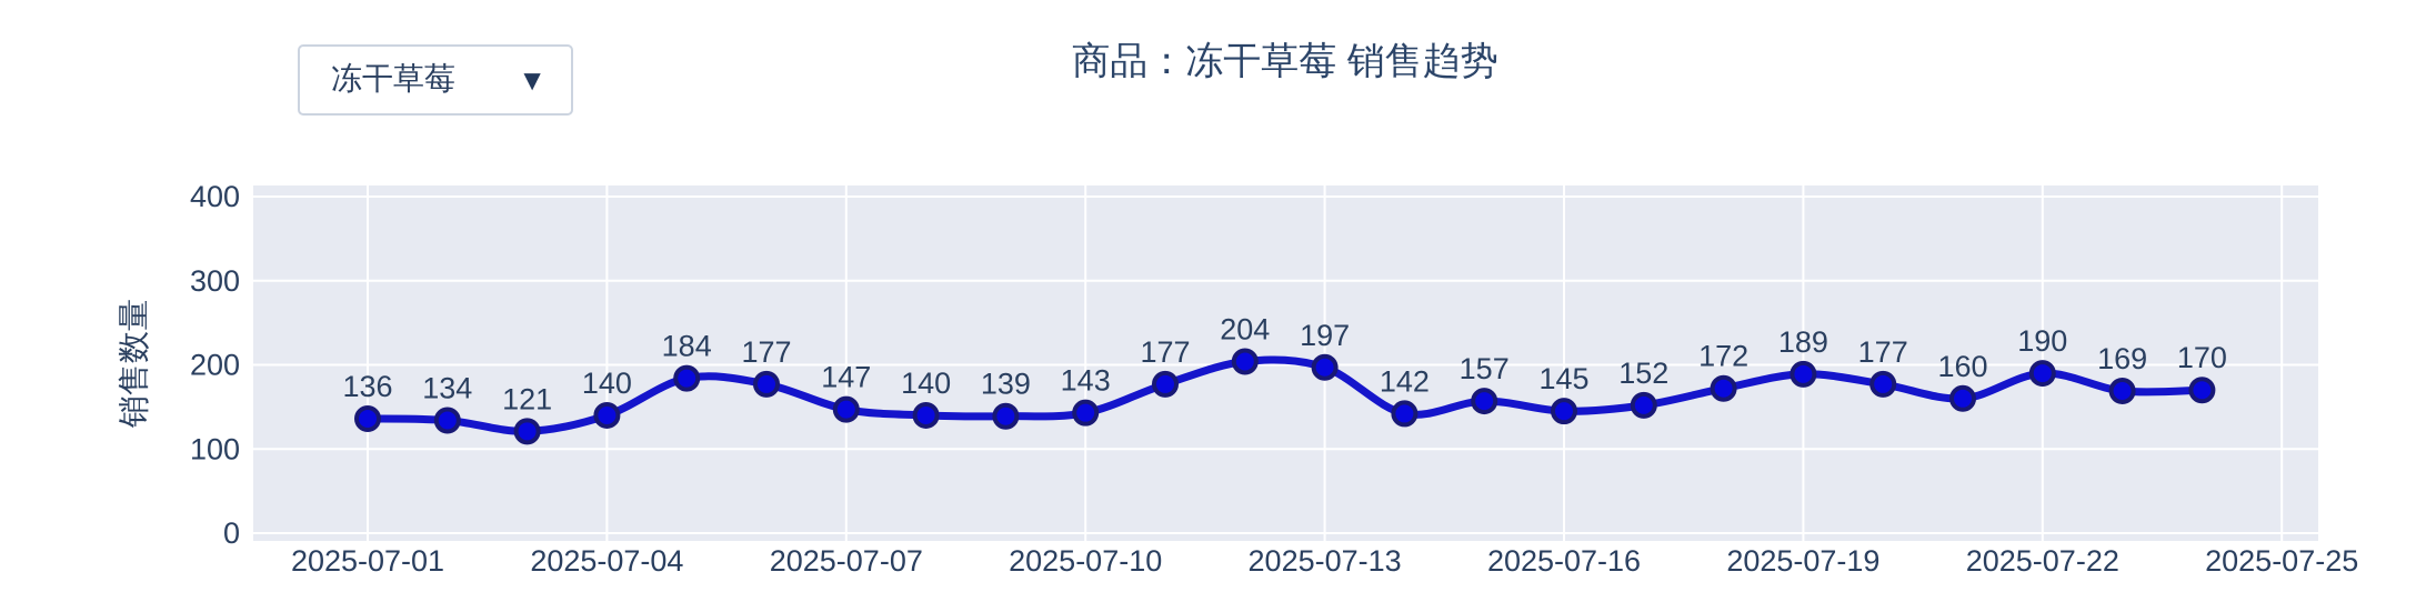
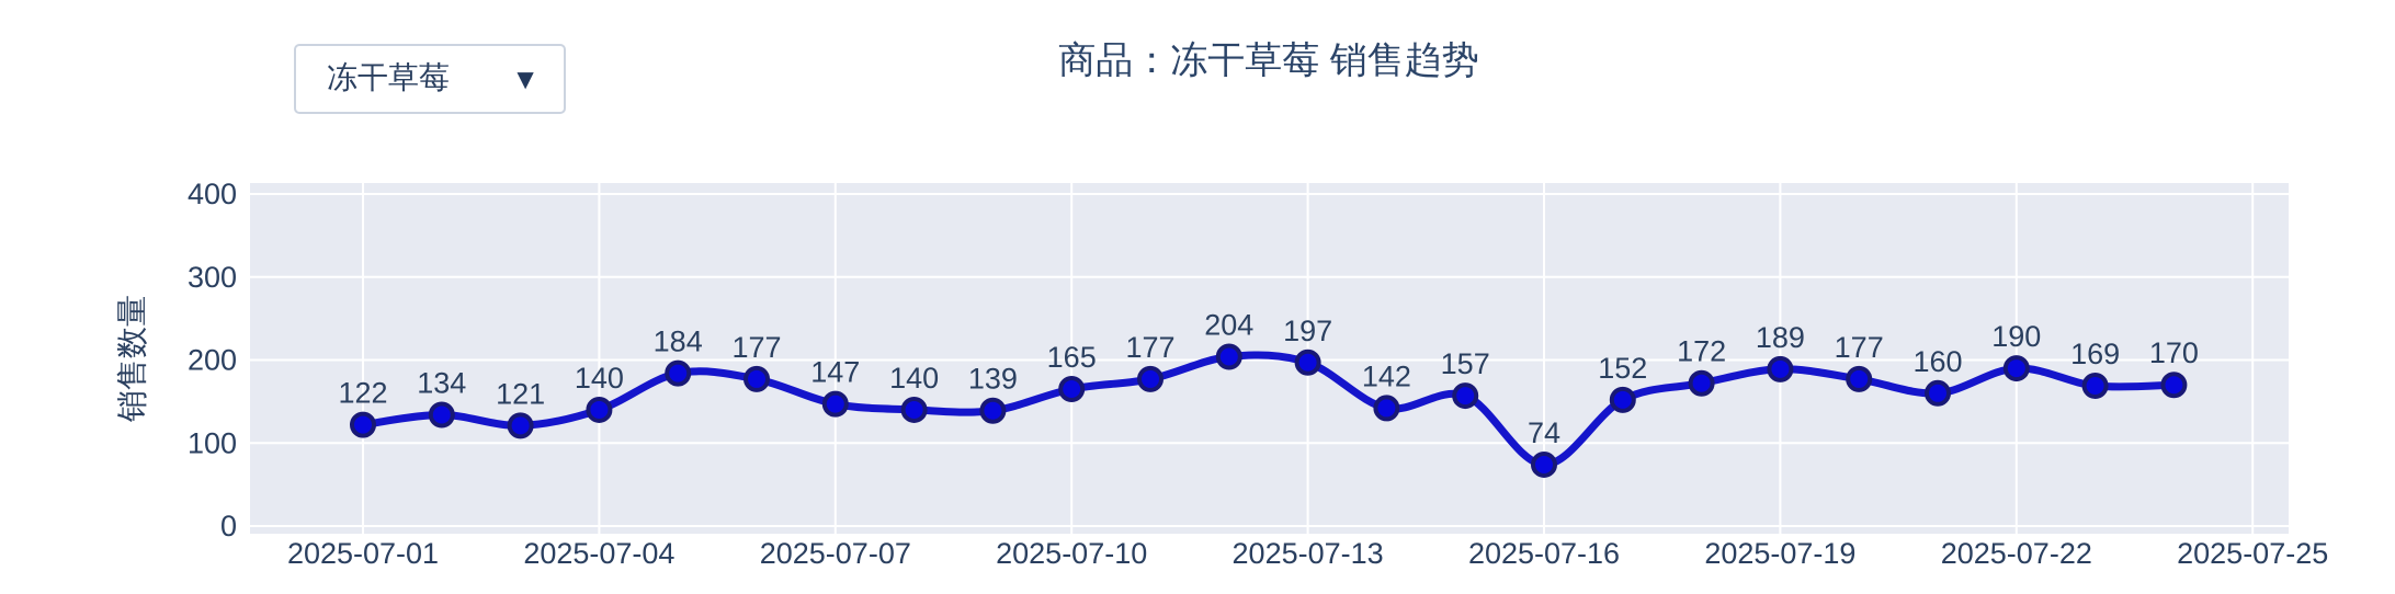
2025-07-01: 136 -> 122
2025-07-10: 143 -> 165
2025-07-16: 145 -> 74
